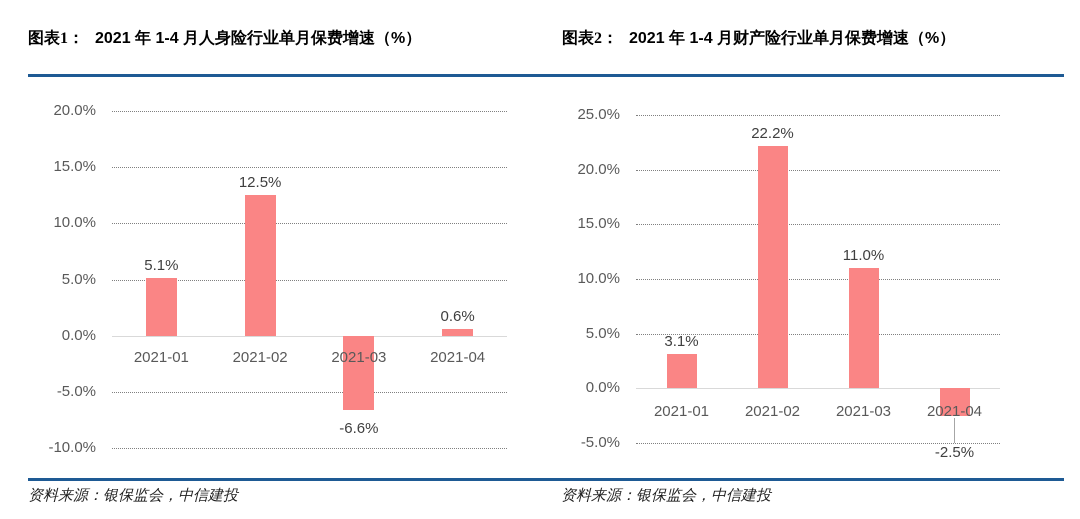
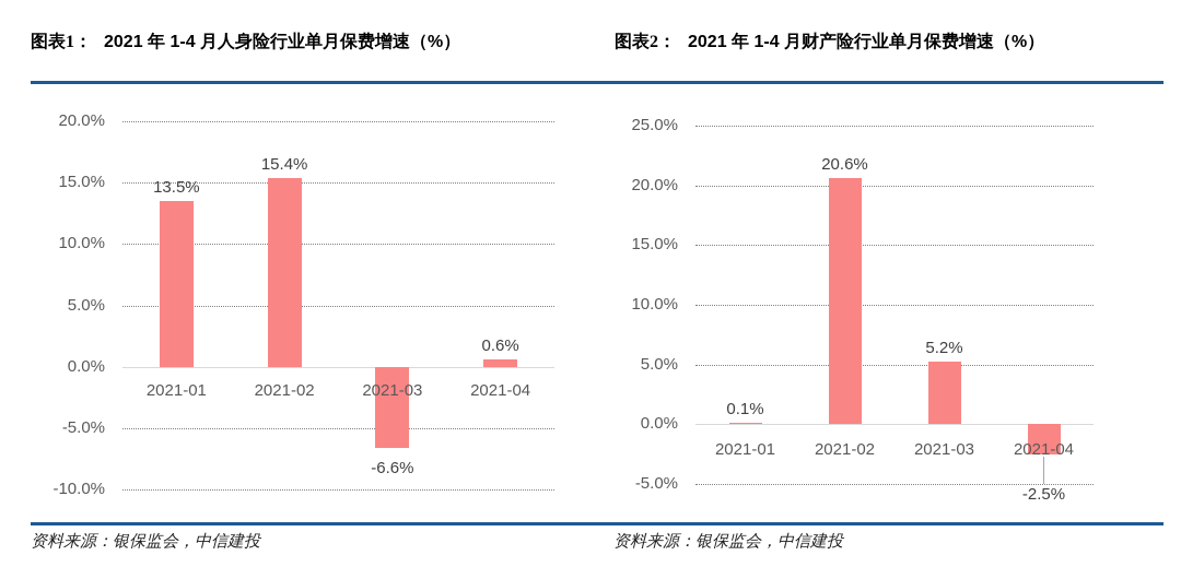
图表1：2021 年 1-4 月人身险行业单月保费增速（%）/2021-01: 5.1% -> 13.5%
图表1：2021 年 1-4 月人身险行业单月保费增速（%）/2021-02: 12.5% -> 15.4%
图表2：2021 年 1-4 月财产险行业单月保费增速（%）/2021-01: 3.1% -> 0.1%
图表2：2021 年 1-4 月财产险行业单月保费增速（%）/2021-02: 22.2% -> 20.6%
图表2：2021 年 1-4 月财产险行业单月保费增速（%）/2021-03: 11.0% -> 5.2%
